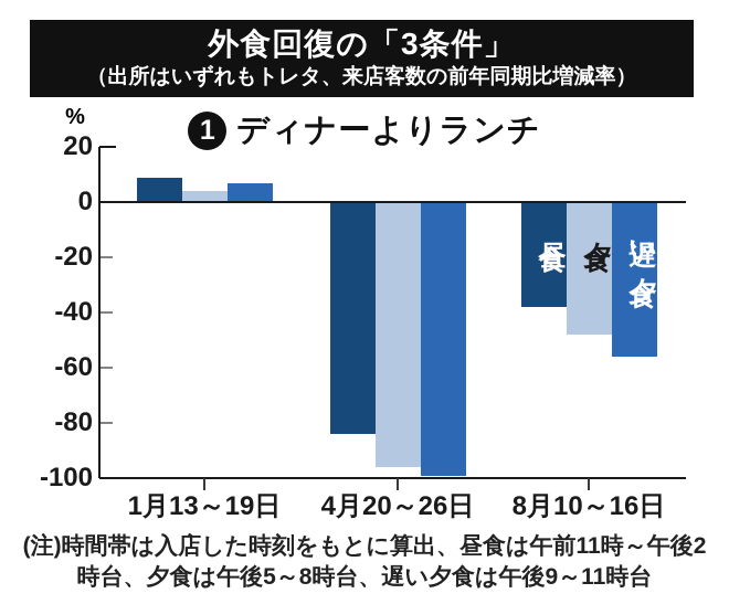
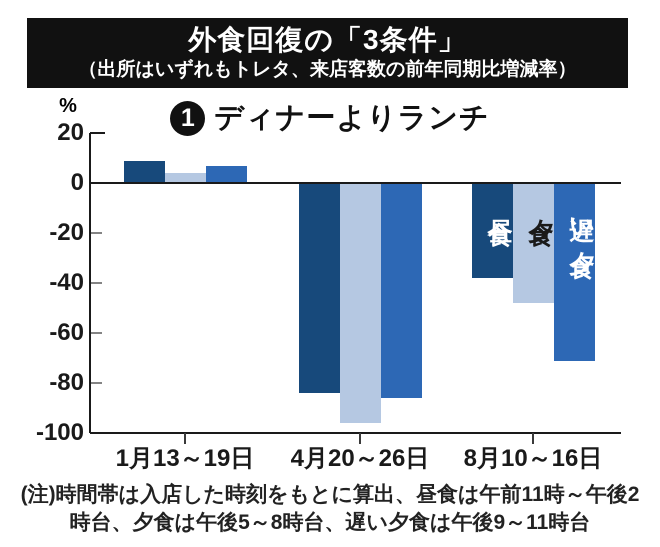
遅い夕食/4月20～26日: -99 -> -86
遅い夕食/8月10～16日: -56 -> -71
